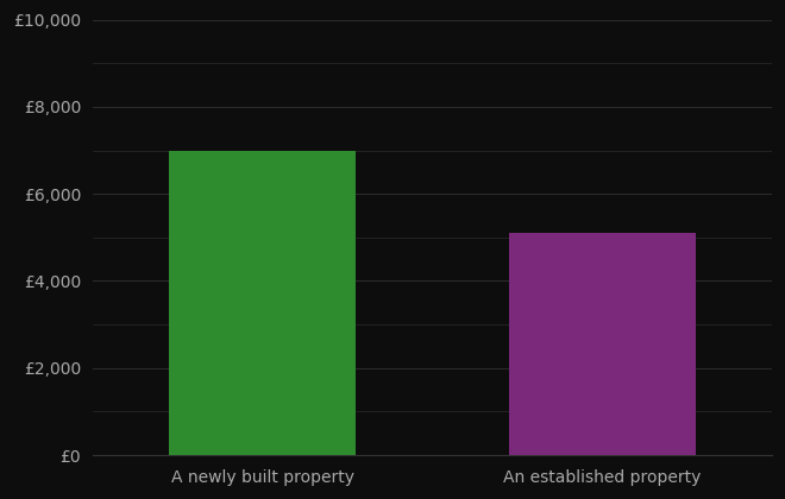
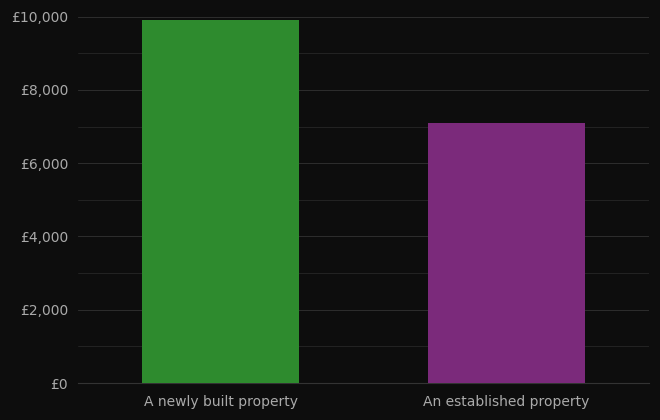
A newly built property: £7,000 -> £9,900
An established property: £5,100 -> £7,100
